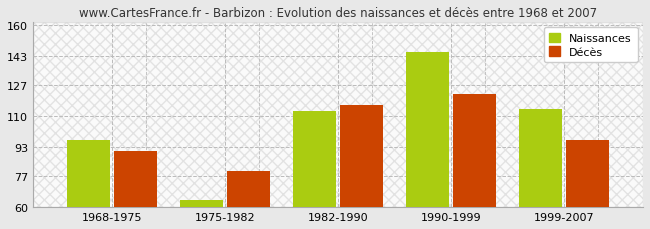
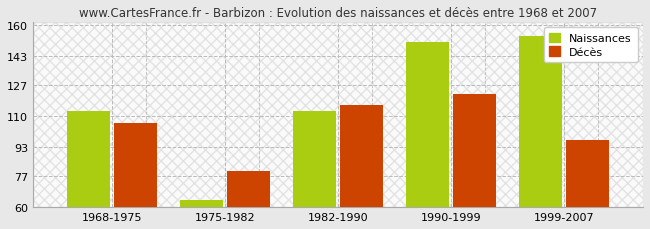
Naissances/1968-1975: 97 -> 113
Décès/1968-1975: 91 -> 106
Naissances/1990-1999: 145 -> 151
Naissances/1999-2007: 114 -> 154
